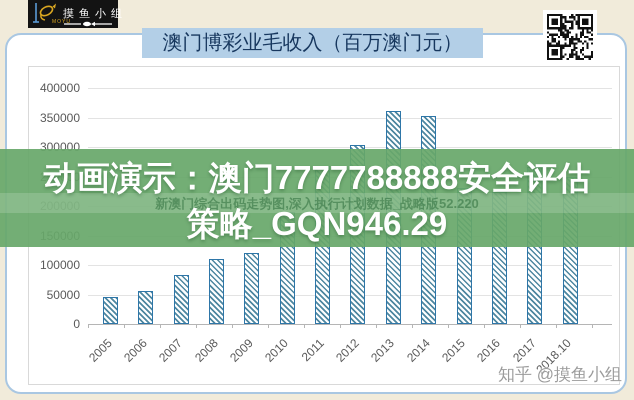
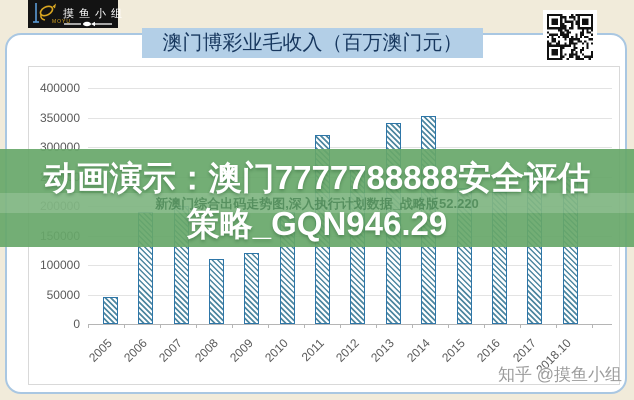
2006: 60000 -> 190000
2007: 80000 -> 200000
2011: 270000 -> 320000
2012: 300000 -> 270000
2013: 360000 -> 340000
